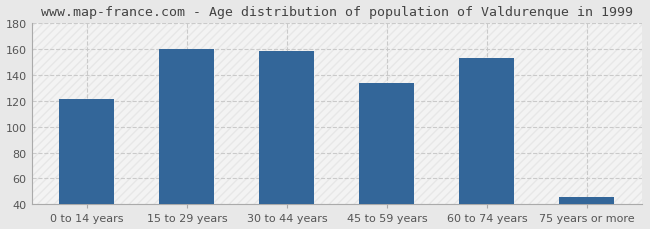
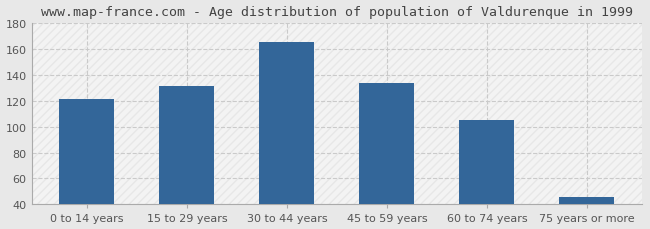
15 to 29 years: 160 -> 131
30 to 44 years: 158 -> 165
60 to 74 years: 153 -> 105
